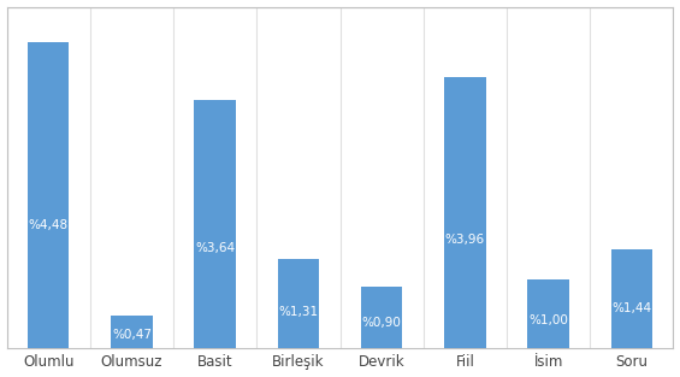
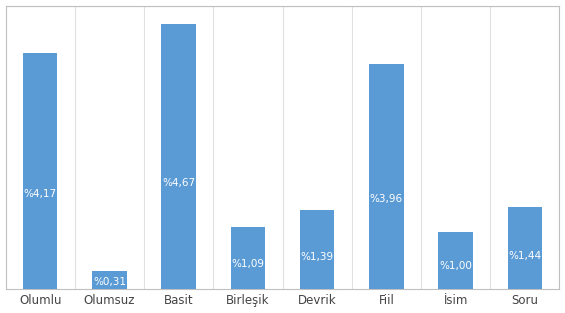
Olumlu: %4,48 -> %4,17
Olumsuz: %0,47 -> %0,31
Basit: %3,64 -> %4,67
Birleşik: %1,31 -> %1,09
Devrik: %0,90 -> %1,39
